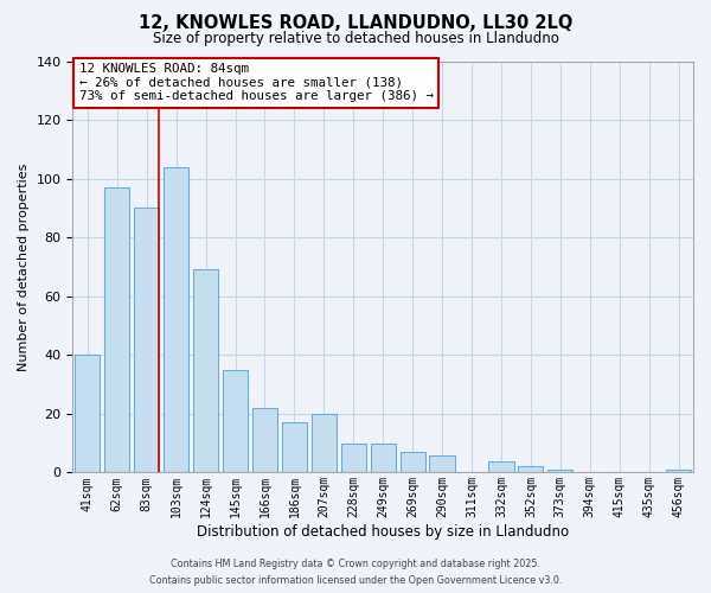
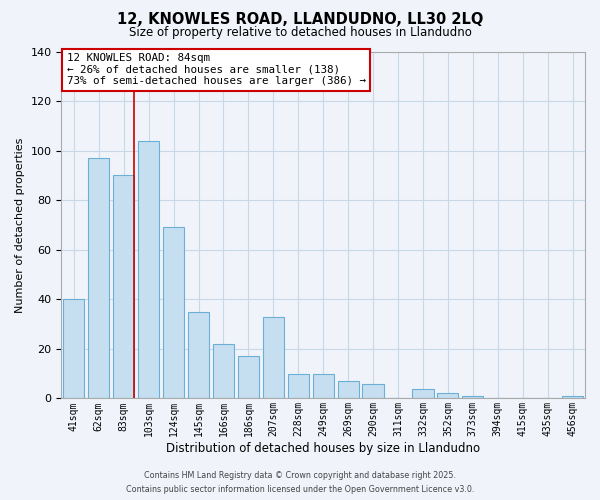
207sqm: 20 -> 33
